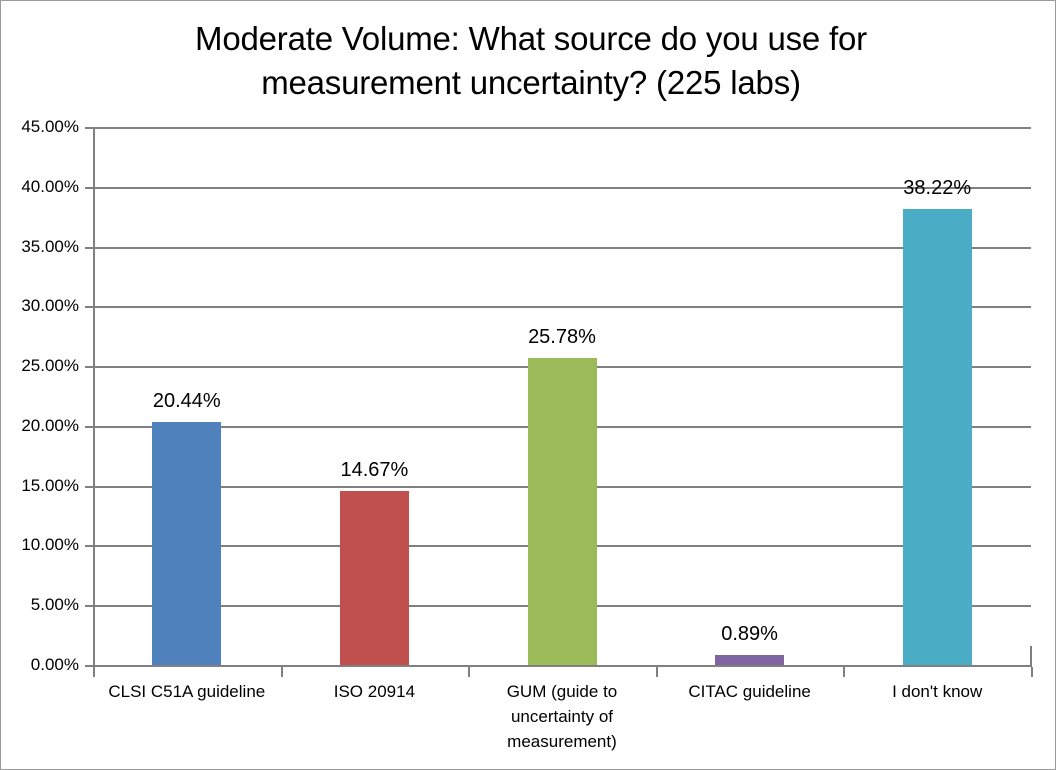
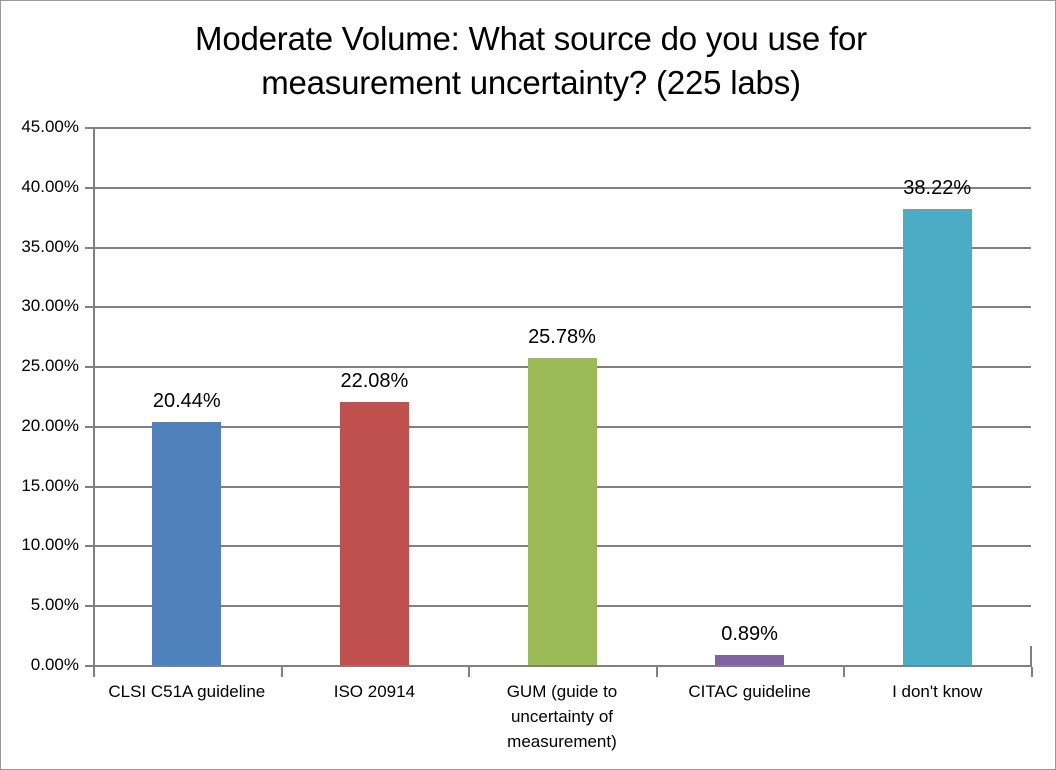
ISO 20914: 14.67% -> 22.08%
